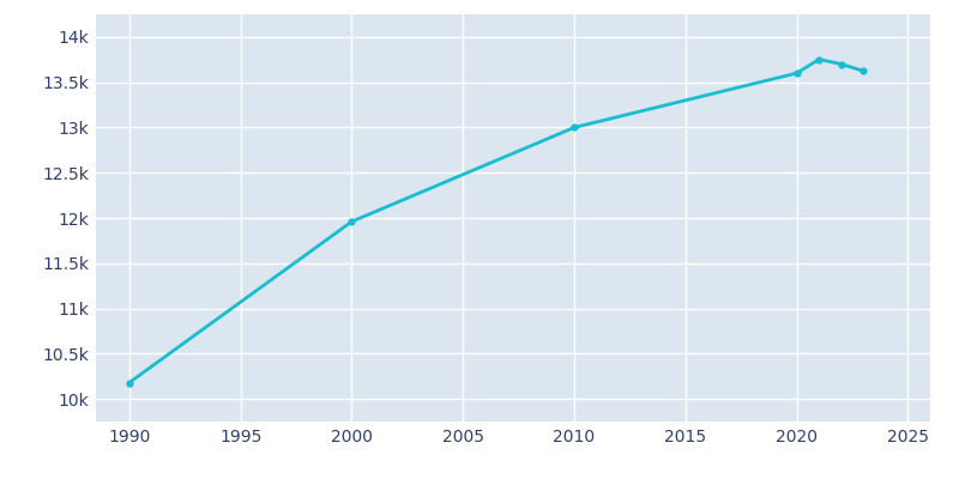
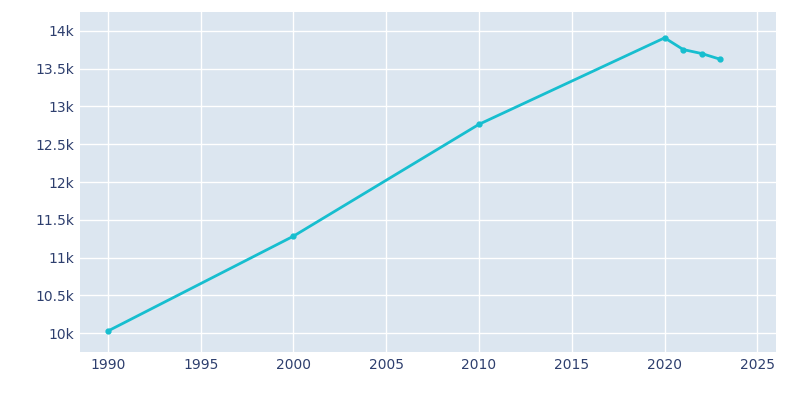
1990: 10.18k -> 10.03k
2000: 11.96k -> 11.28k
2010: 13.00k -> 12.76k
2020: 13.60k -> 13.91k
